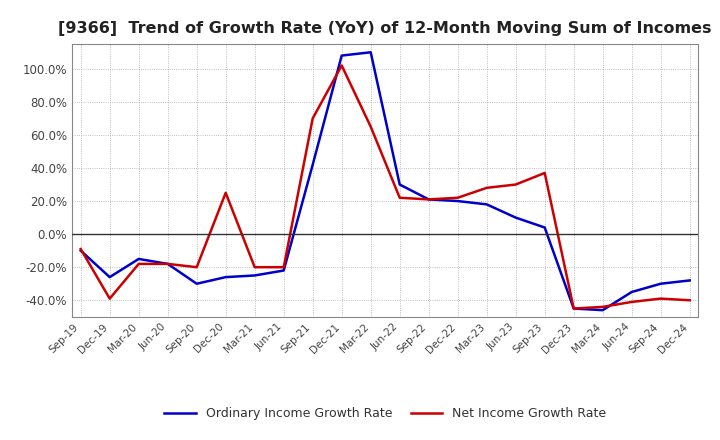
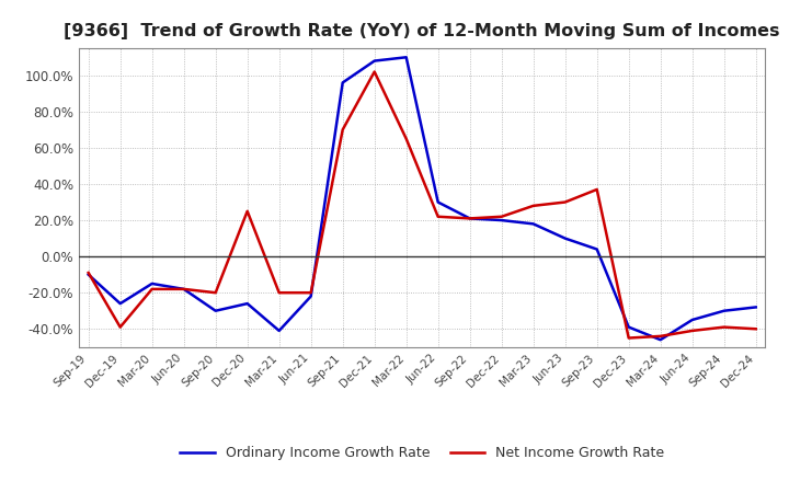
Ordinary Income Growth Rate/Mar-21: -25% -> -41%
Ordinary Income Growth Rate/Sep-21: 42% -> 96%
Ordinary Income Growth Rate/Dec-23: -45% -> -39%
